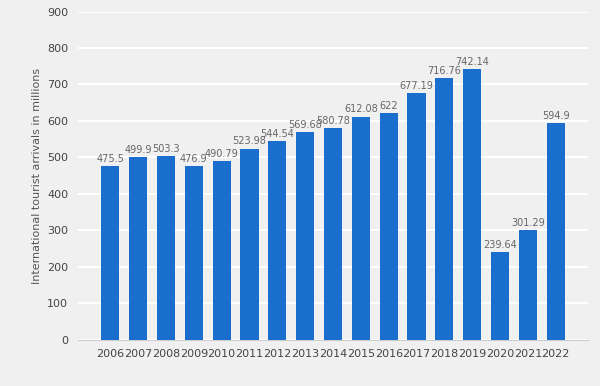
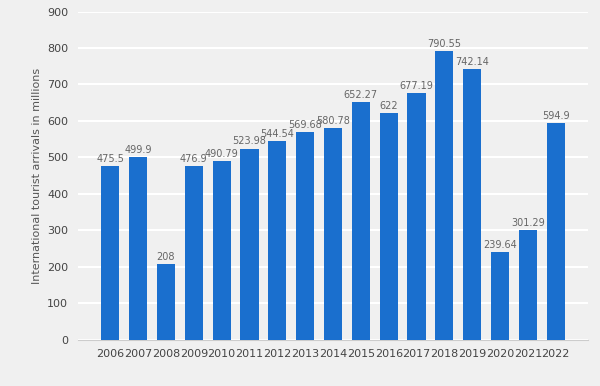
2008: 503.3 -> 208
2015: 612.08 -> 652.27
2018: 716.76 -> 790.55
